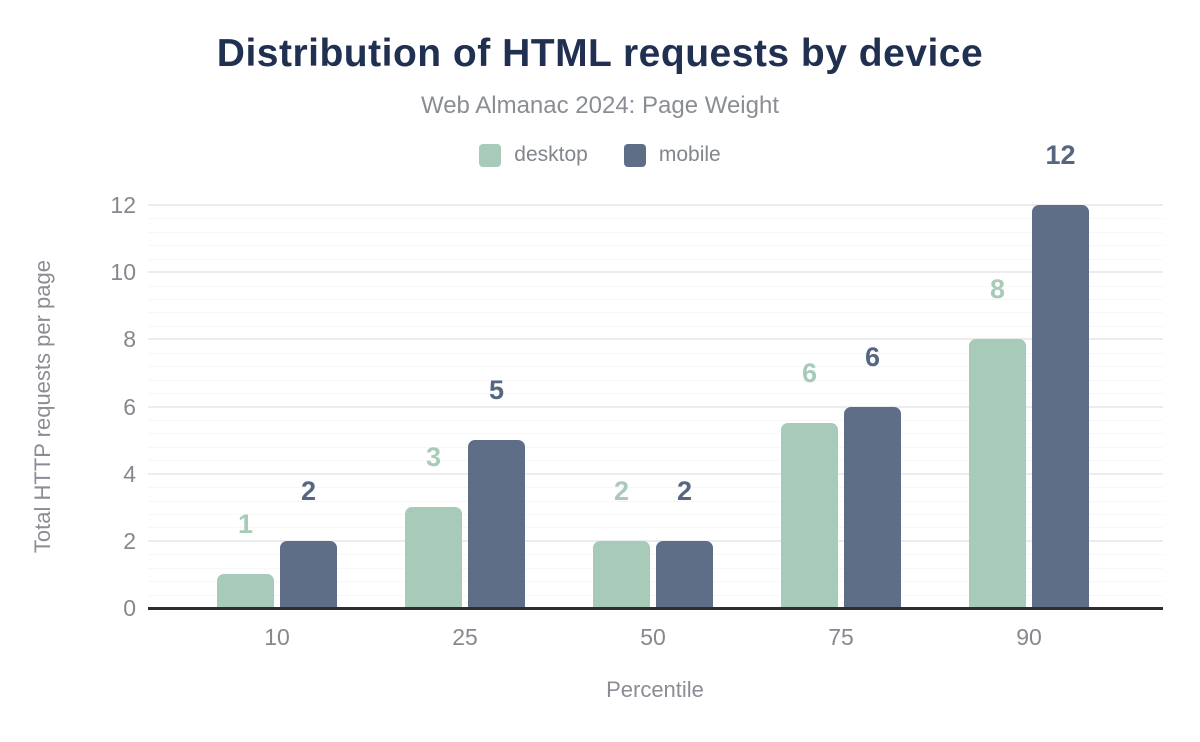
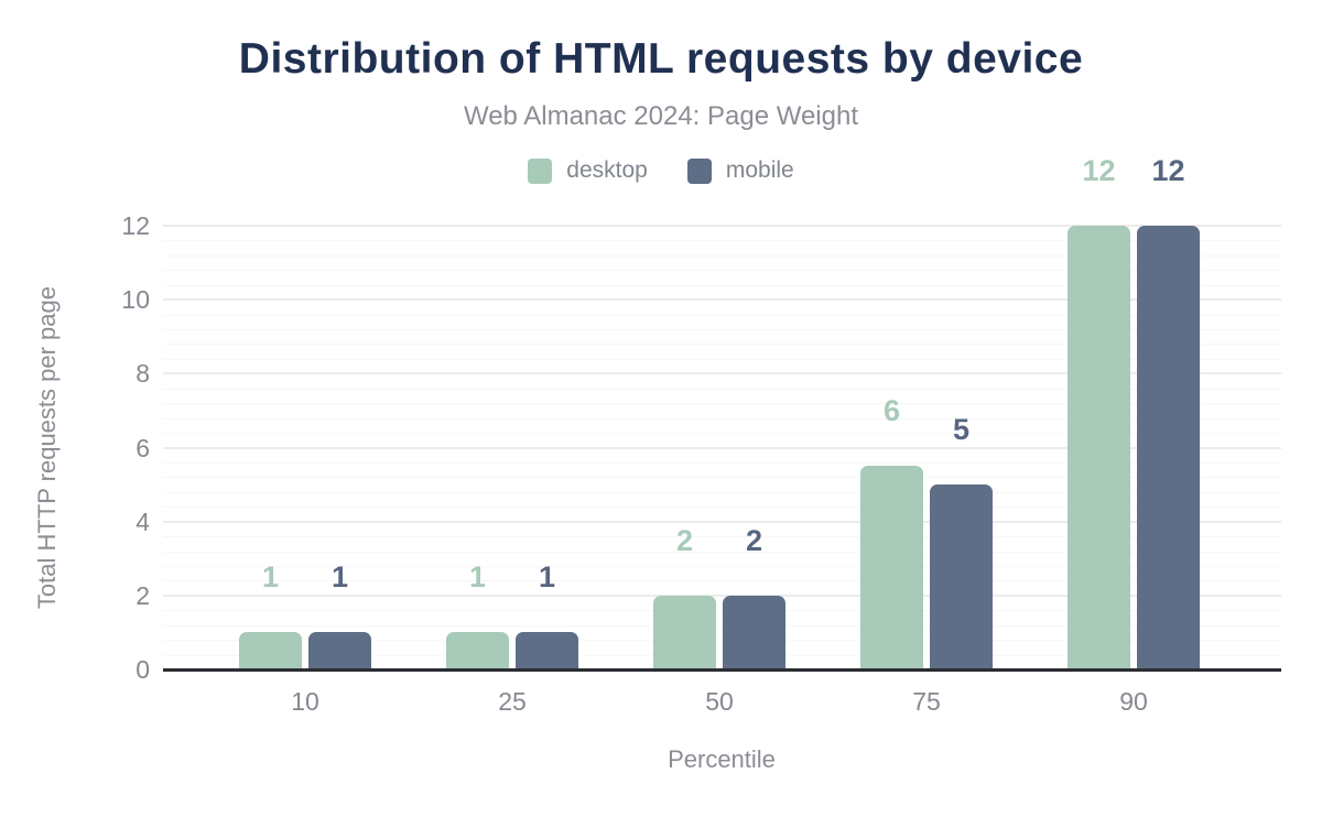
mobile/10: 2 -> 1
desktop/25: 3 -> 1
mobile/25: 5 -> 1
mobile/75: 6 -> 5
desktop/90: 8 -> 12
